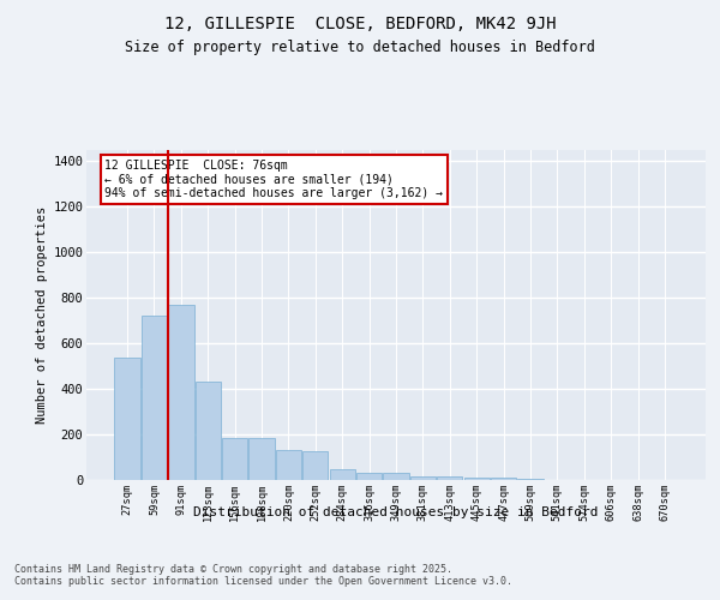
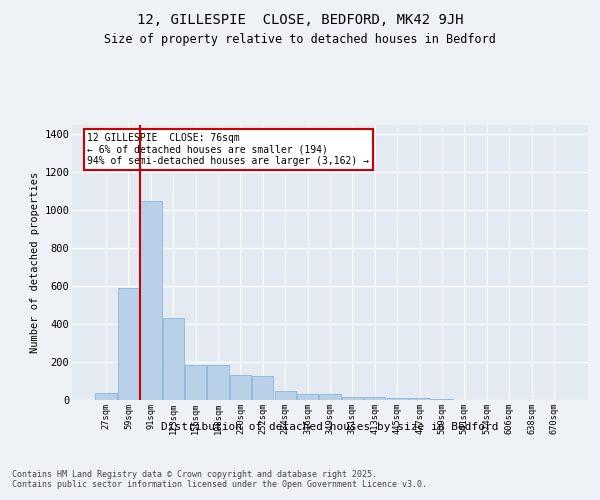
27sqm: 540 -> 40
59sqm: 720 -> 590
91sqm: 770 -> 1050
